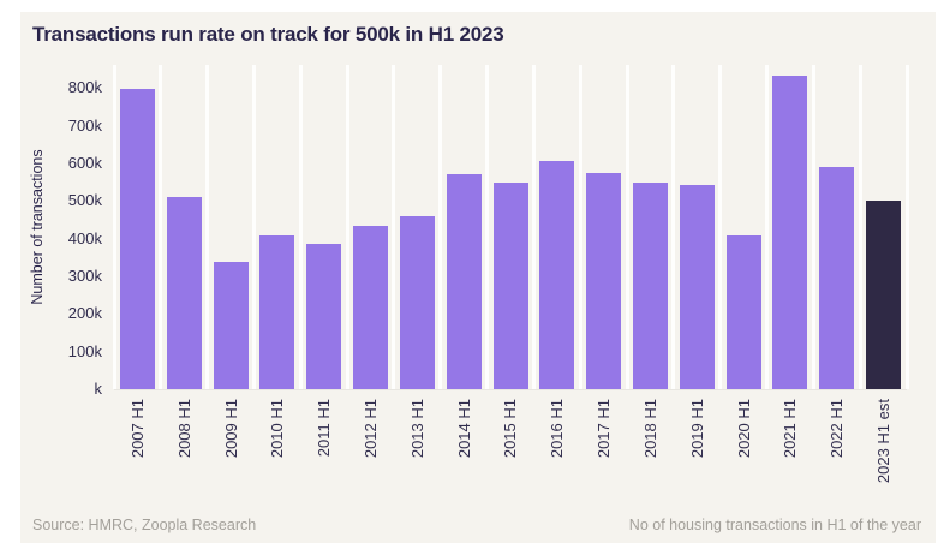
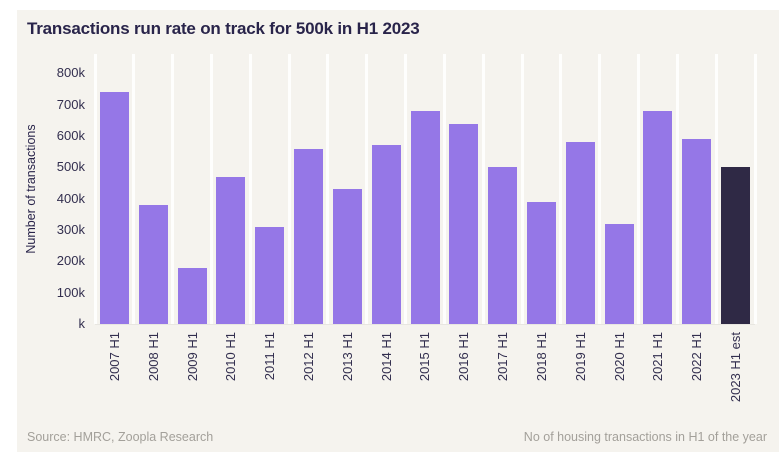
2007 H1: 800k -> 740k
2008 H1: 510k -> 380k
2009 H1: 340k -> 180k
2010 H1: 410k -> 470k
2011 H1: 390k -> 310k
2012 H1: 430k -> 560k
2013 H1: 460k -> 430k
2015 H1: 550k -> 680k
2016 H1: 610k -> 640k
2017 H1: 580k -> 500k
2018 H1: 550k -> 390k
2019 H1: 540k -> 580k
2020 H1: 410k -> 320k
2021 H1: 830k -> 680k
